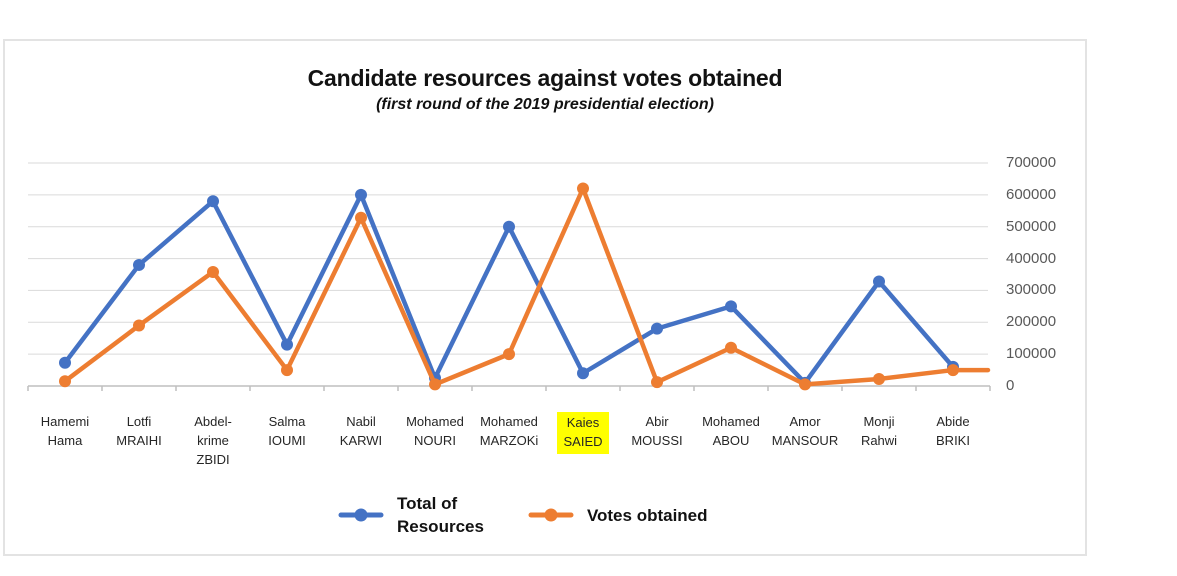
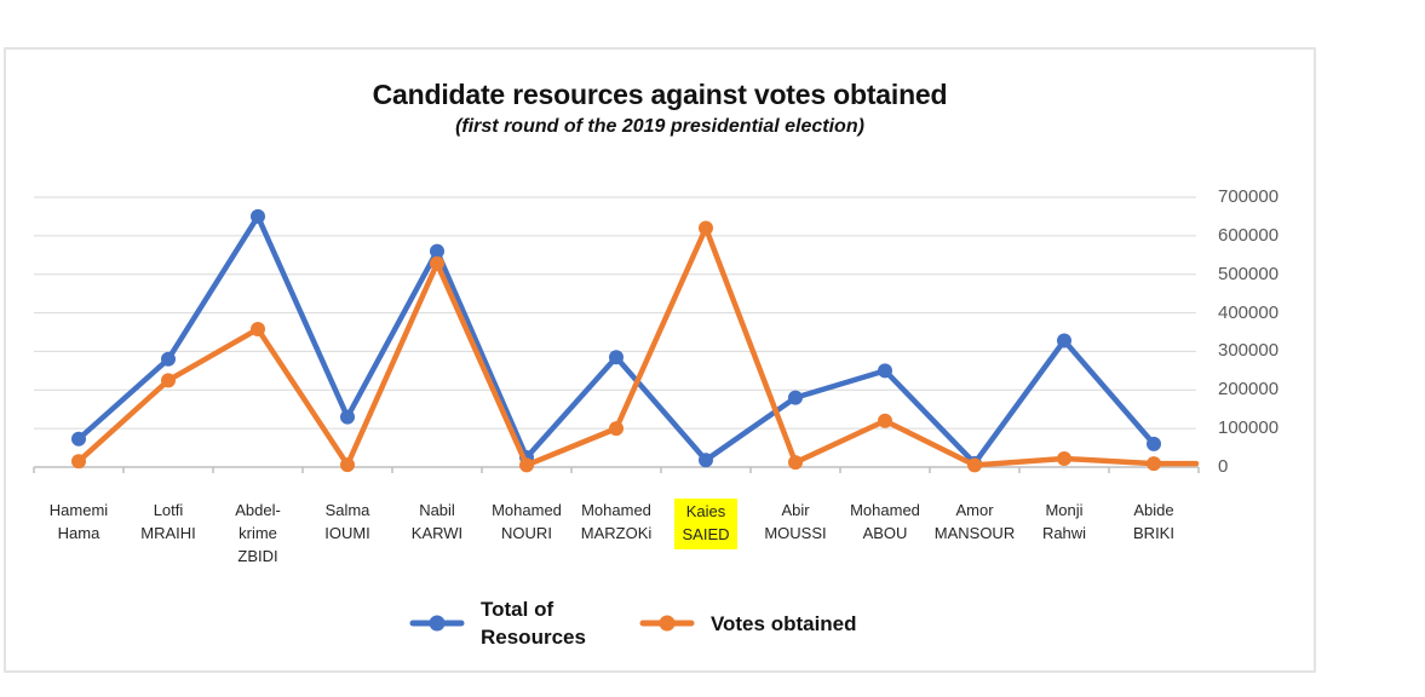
Total of Resources/Lotfi MRAIHI: 380000 -> 280000
Votes obtained/Lotfi MRAIHI: 190000 -> 220000
Total of Resources/Abdel-krime ZBIDI: 580000 -> 650000
Votes obtained/Salma IOUMI: 50000 -> 10000
Total of Resources/Nabil KARWI: 600000 -> 560000
Total of Resources/Mohamed MARZOKi: 500000 -> 280000
Total of Resources/Kaies SAIED: 40000 -> 20000
Votes obtained/Abide BRIKI: 50000 -> 10000
